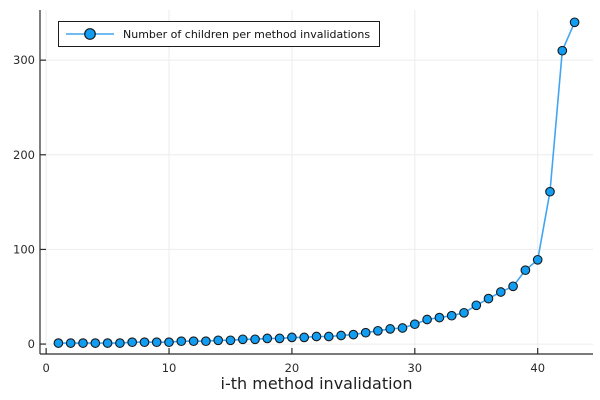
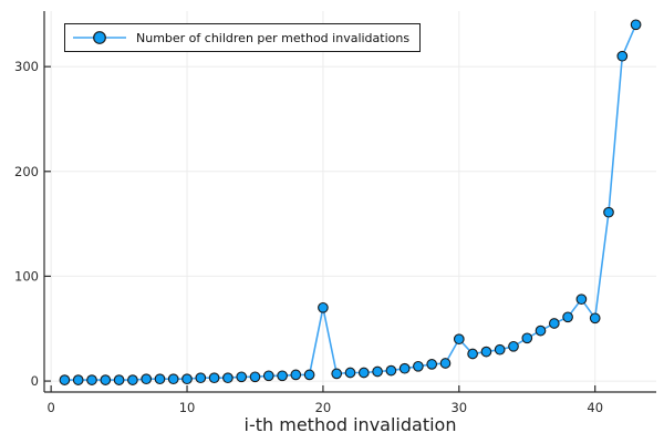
20: 10 -> 70
30: 20 -> 40
40: 90 -> 60
